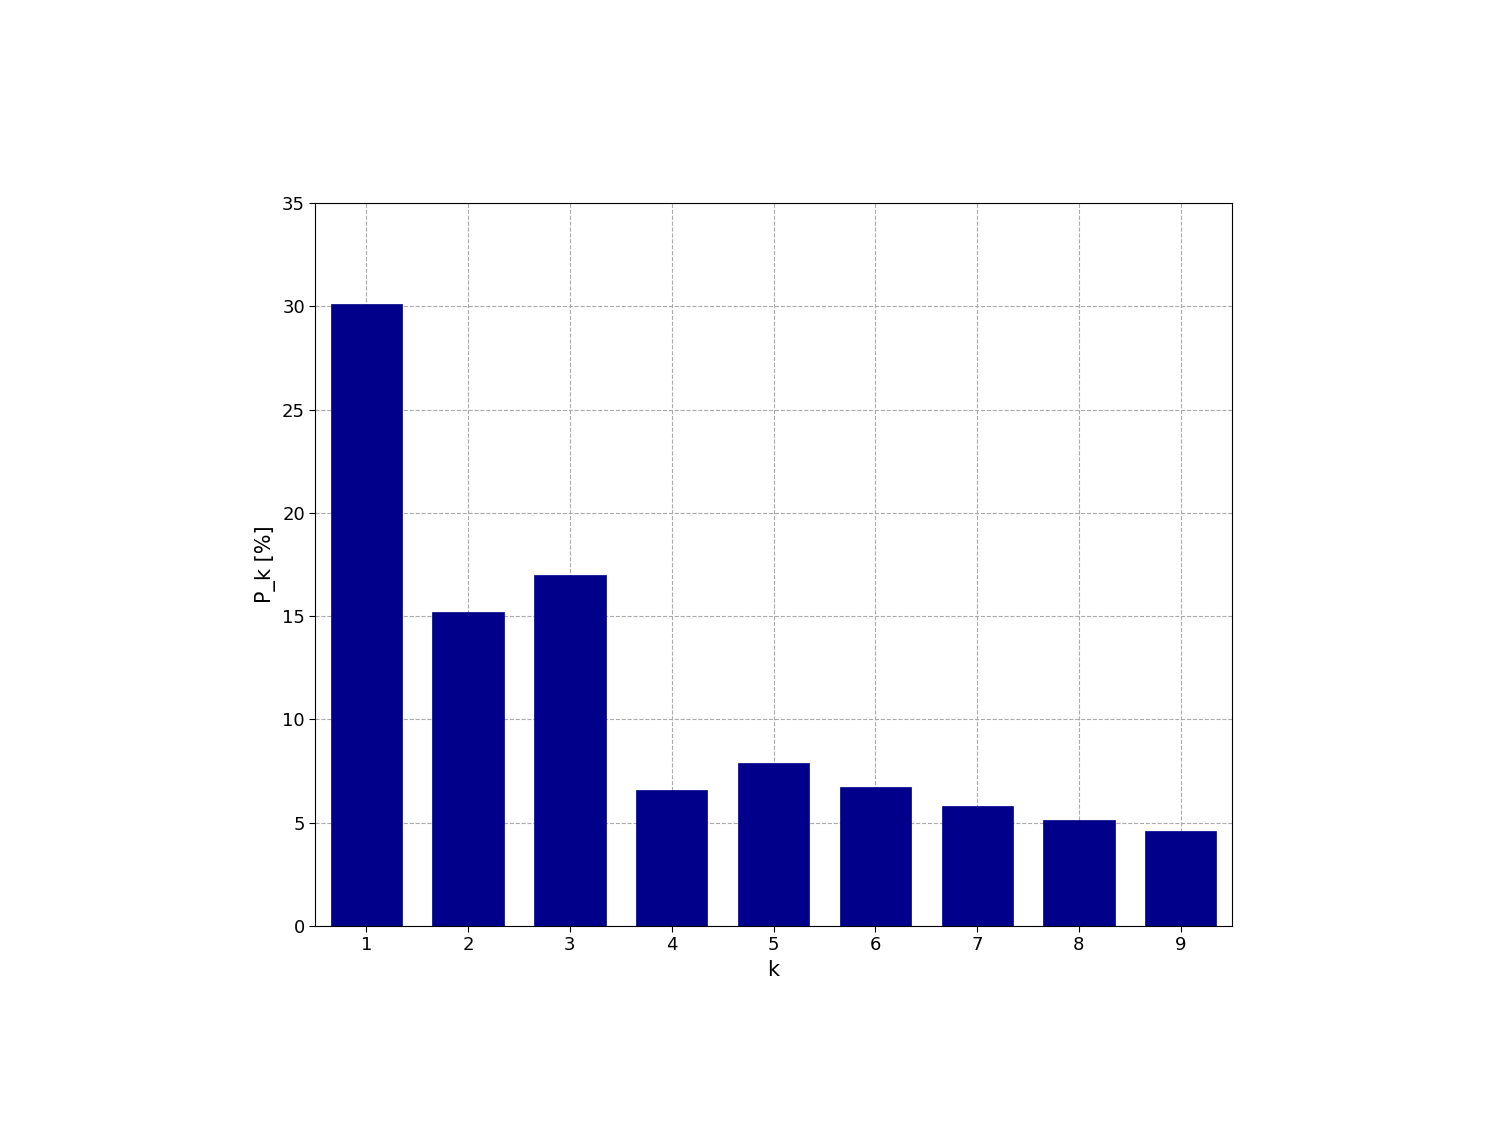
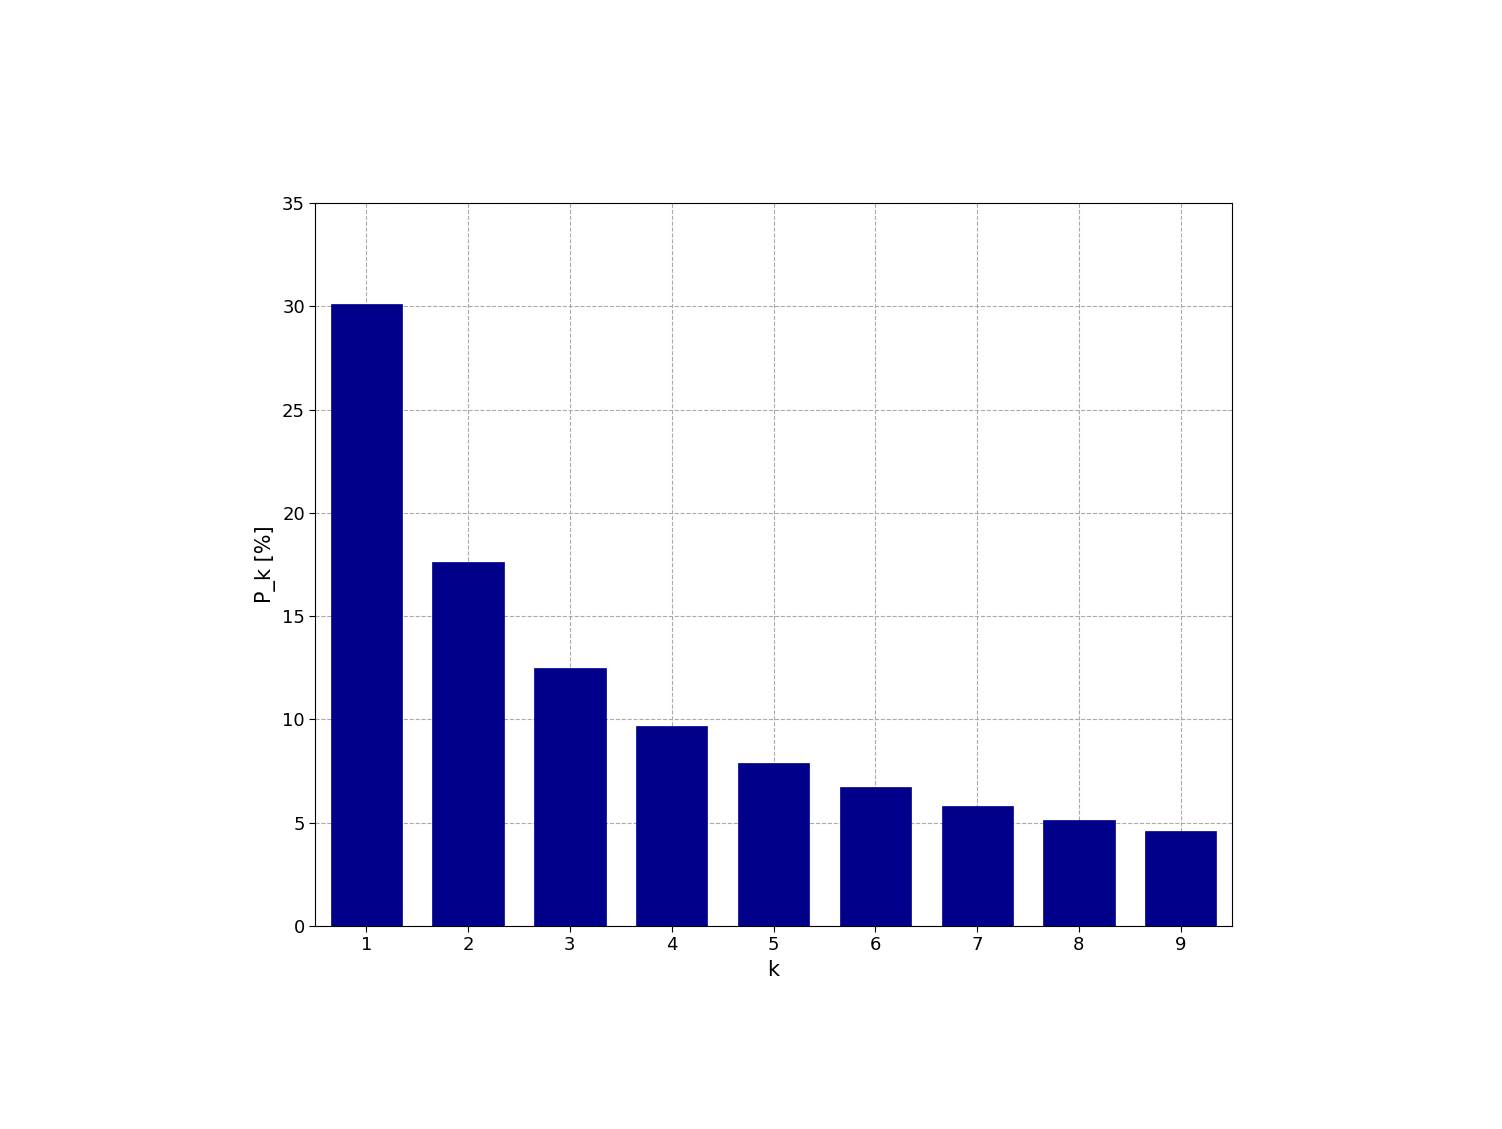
2: 15.2 -> 17.6
3: 17.0 -> 12.5
4: 6.6 -> 9.7
